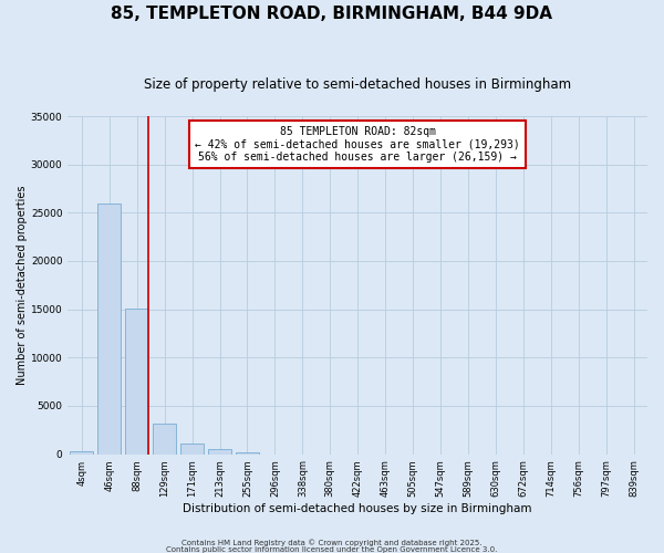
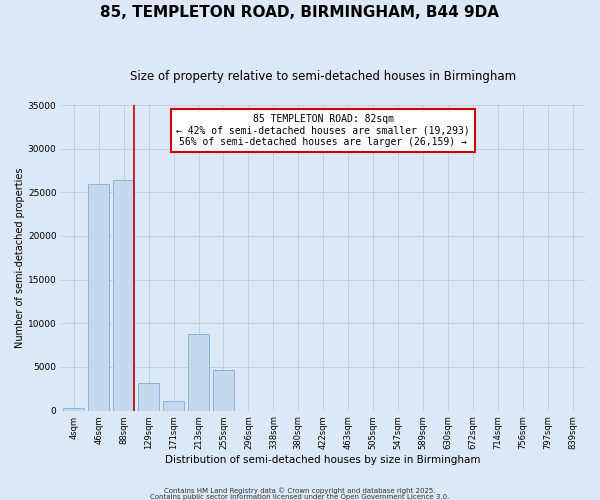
88sqm: 15100 -> 26400
213sqm: 500 -> 8800
255sqm: 200 -> 4600
